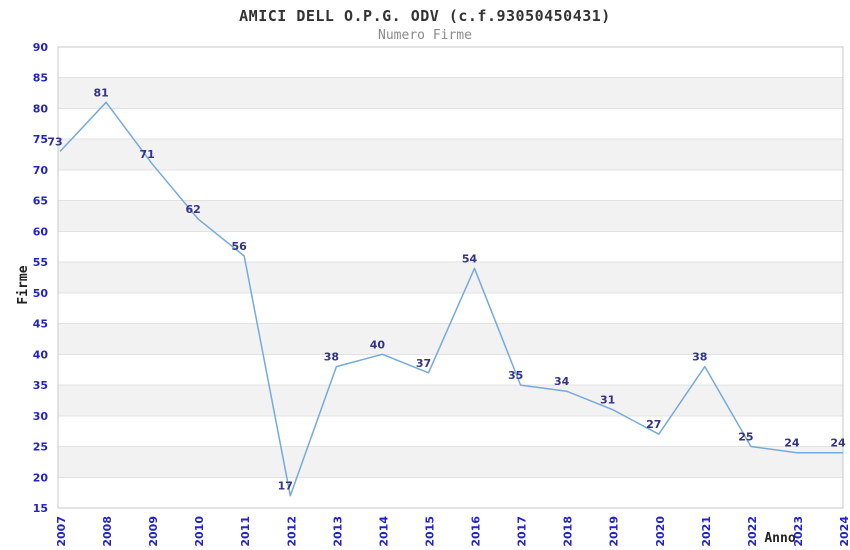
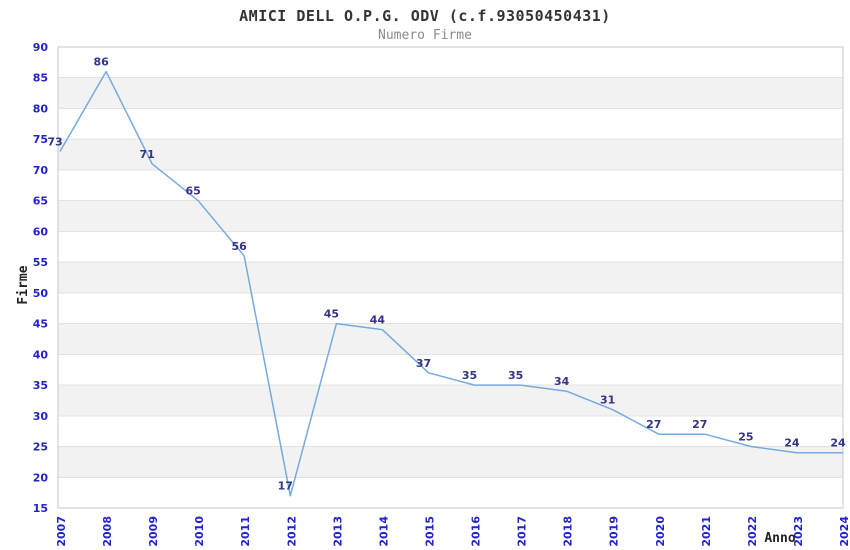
2008: 81 -> 86
2010: 62 -> 65
2013: 38 -> 45
2014: 40 -> 44
2016: 54 -> 35
2021: 38 -> 27
